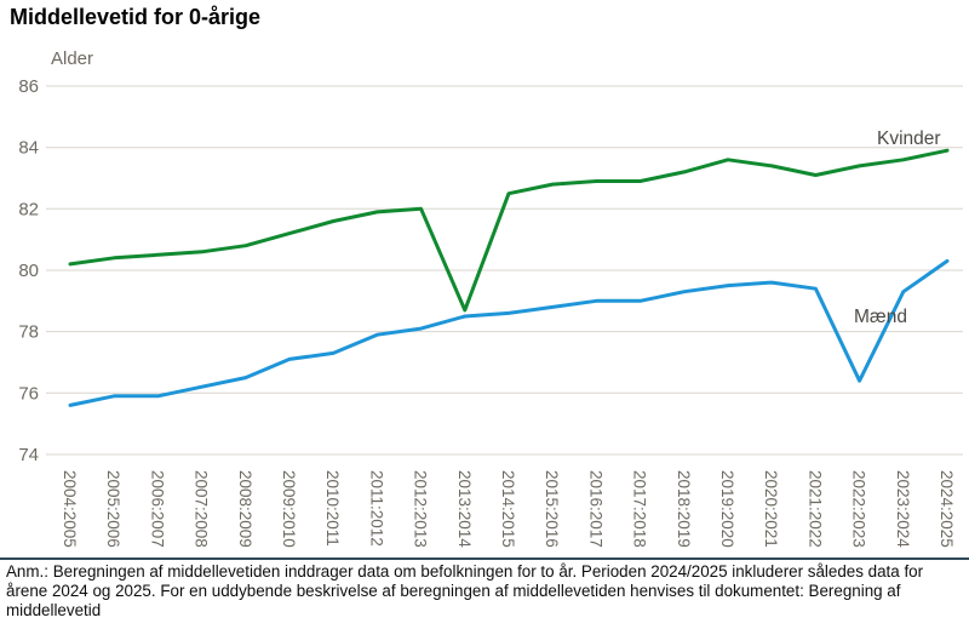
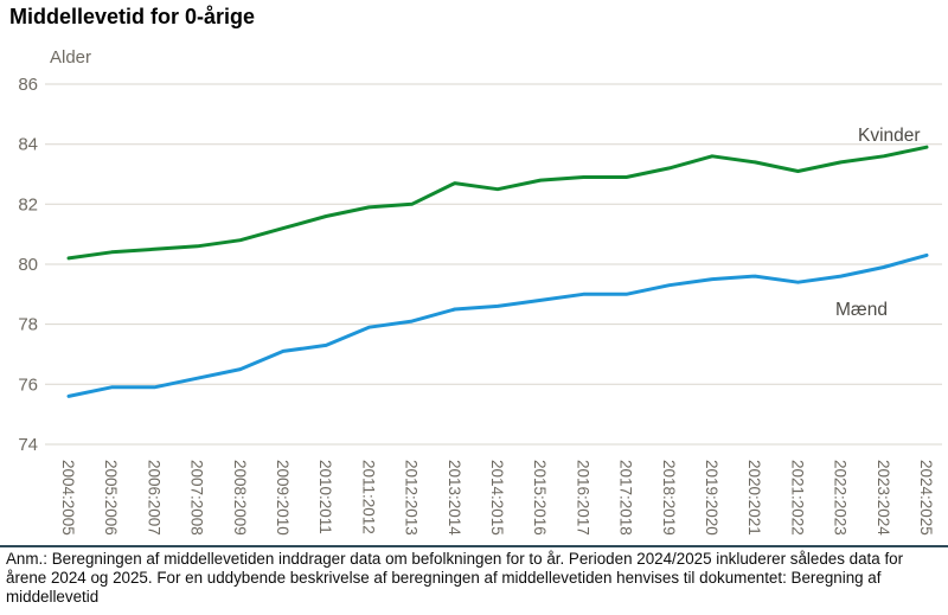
Kvinder/2013:2014: 78.7 -> 82.7
Mænd/2022:2023: 76.4 -> 79.6
Mænd/2023:2024: 79.3 -> 79.9
